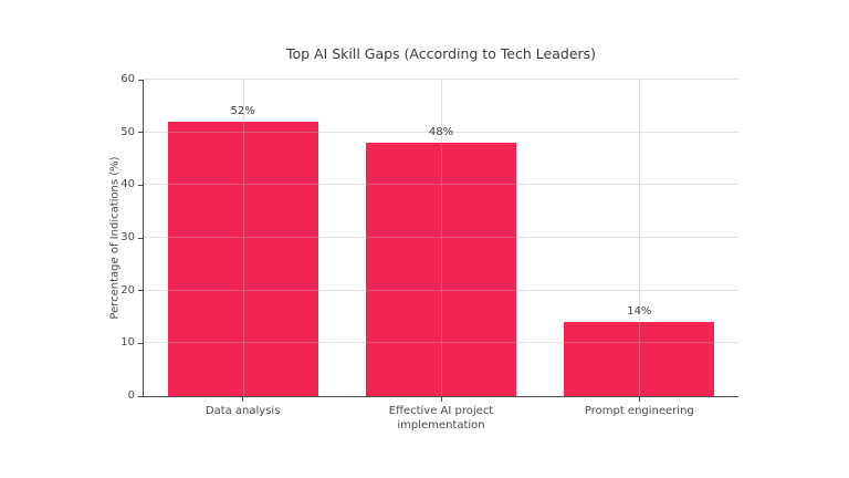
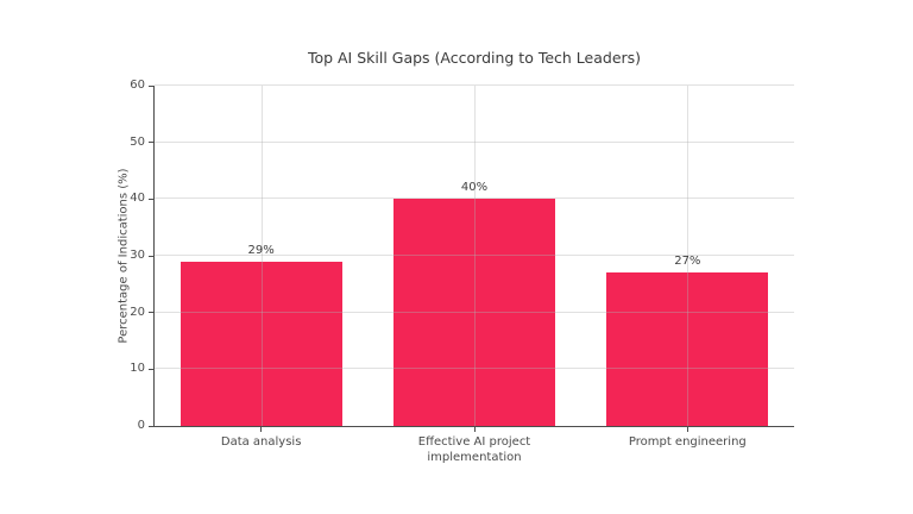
Data analysis: 52% -> 29%
Effective AI project implementation: 48% -> 40%
Prompt engineering: 14% -> 27%
